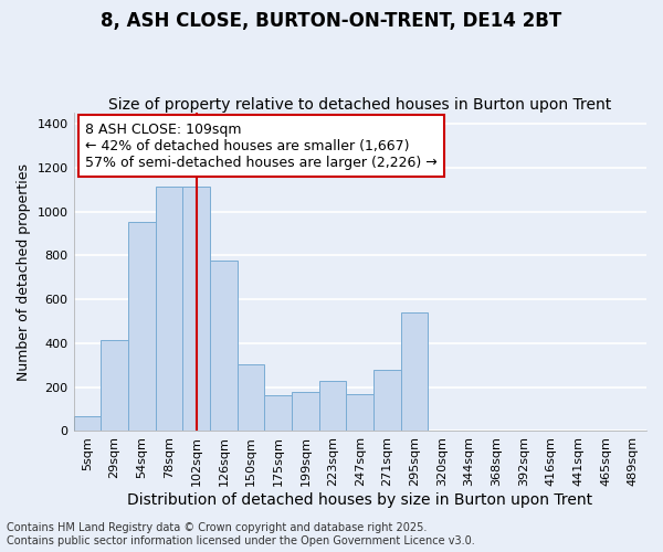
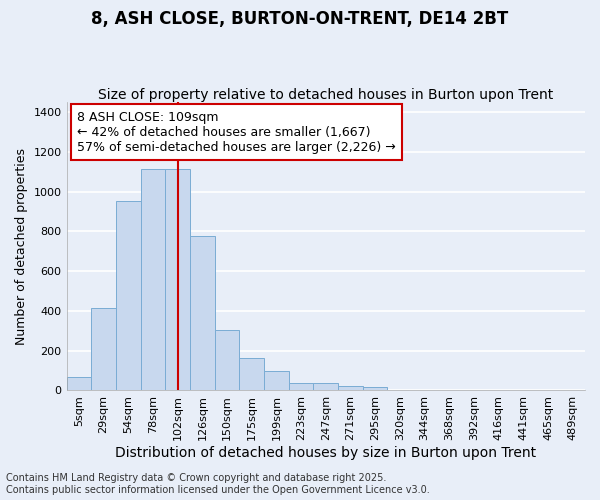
199sqm: 180 -> 100
223sqm: 230 -> 40
247sqm: 170 -> 40
271sqm: 280 -> 20
295sqm: 540 -> 20
